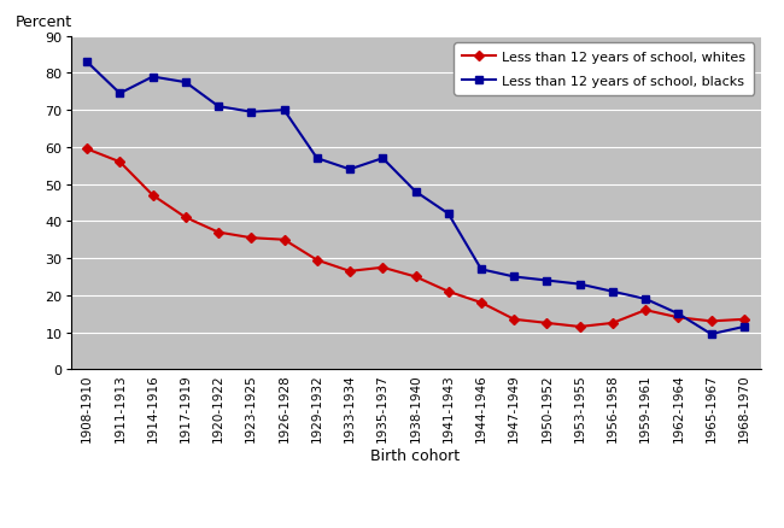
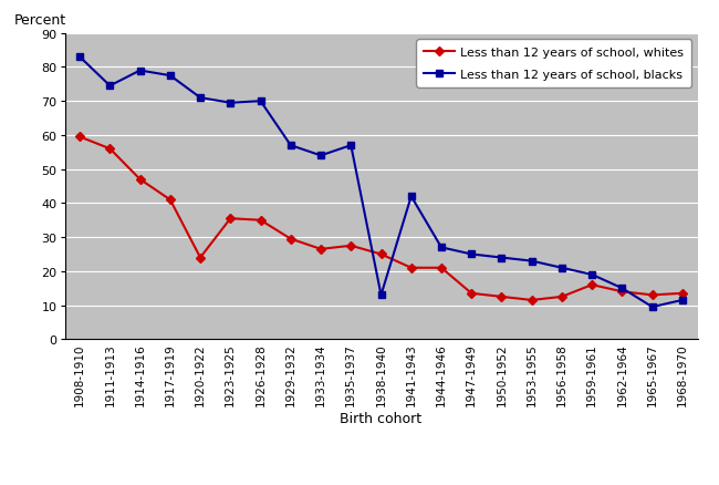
Less than 12 years of school, whites/1920-1922: 37.0 -> 24.0
Less than 12 years of school, blacks/1938-1940: 48.0 -> 13.0
Less than 12 years of school, whites/1944-1946: 18.0 -> 21.0
